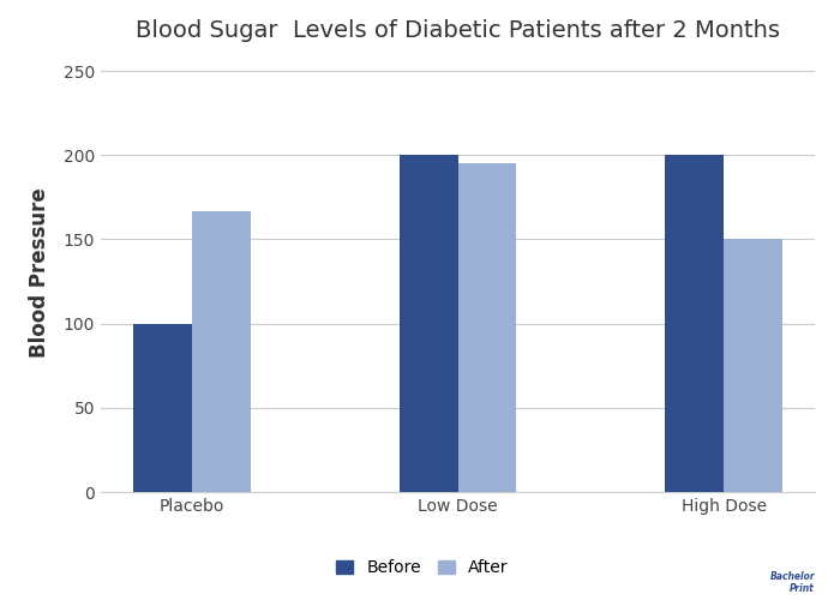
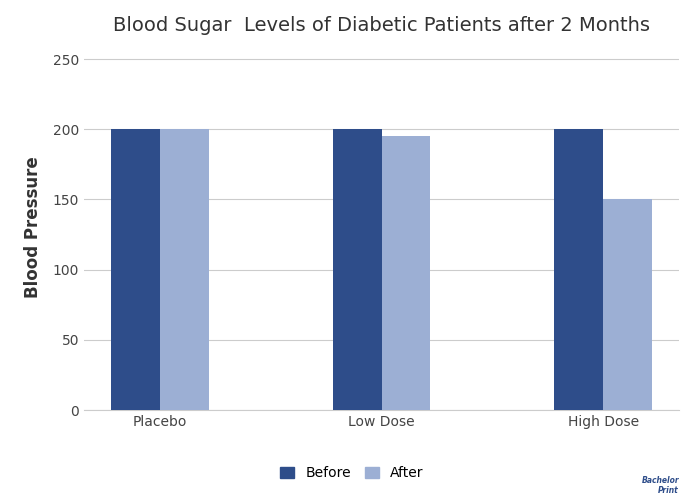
Before/Placebo: 100 -> 200
After/Placebo: 167 -> 200
